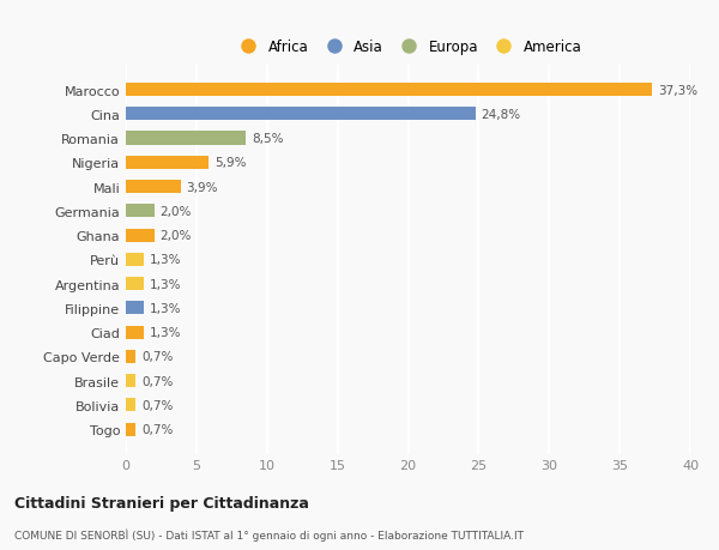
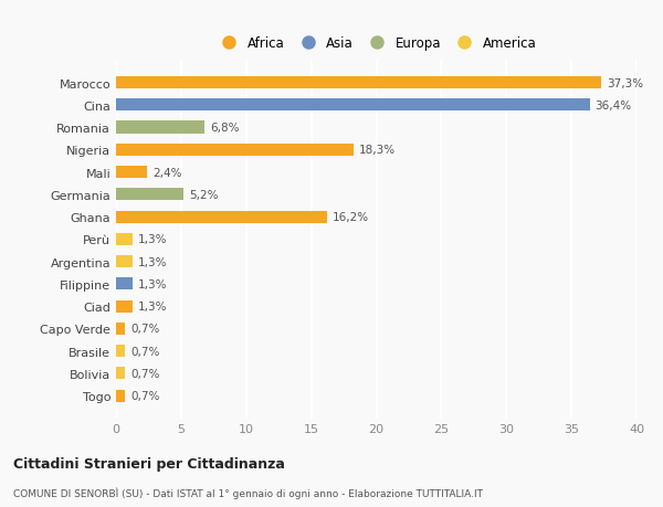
Cina: 24,8% -> 36,4%
Romania: 8,5% -> 6,8%
Nigeria: 5,9% -> 18,3%
Mali: 3,9% -> 2,4%
Germania: 2,0% -> 5,2%
Ghana: 2,0% -> 16,2%
